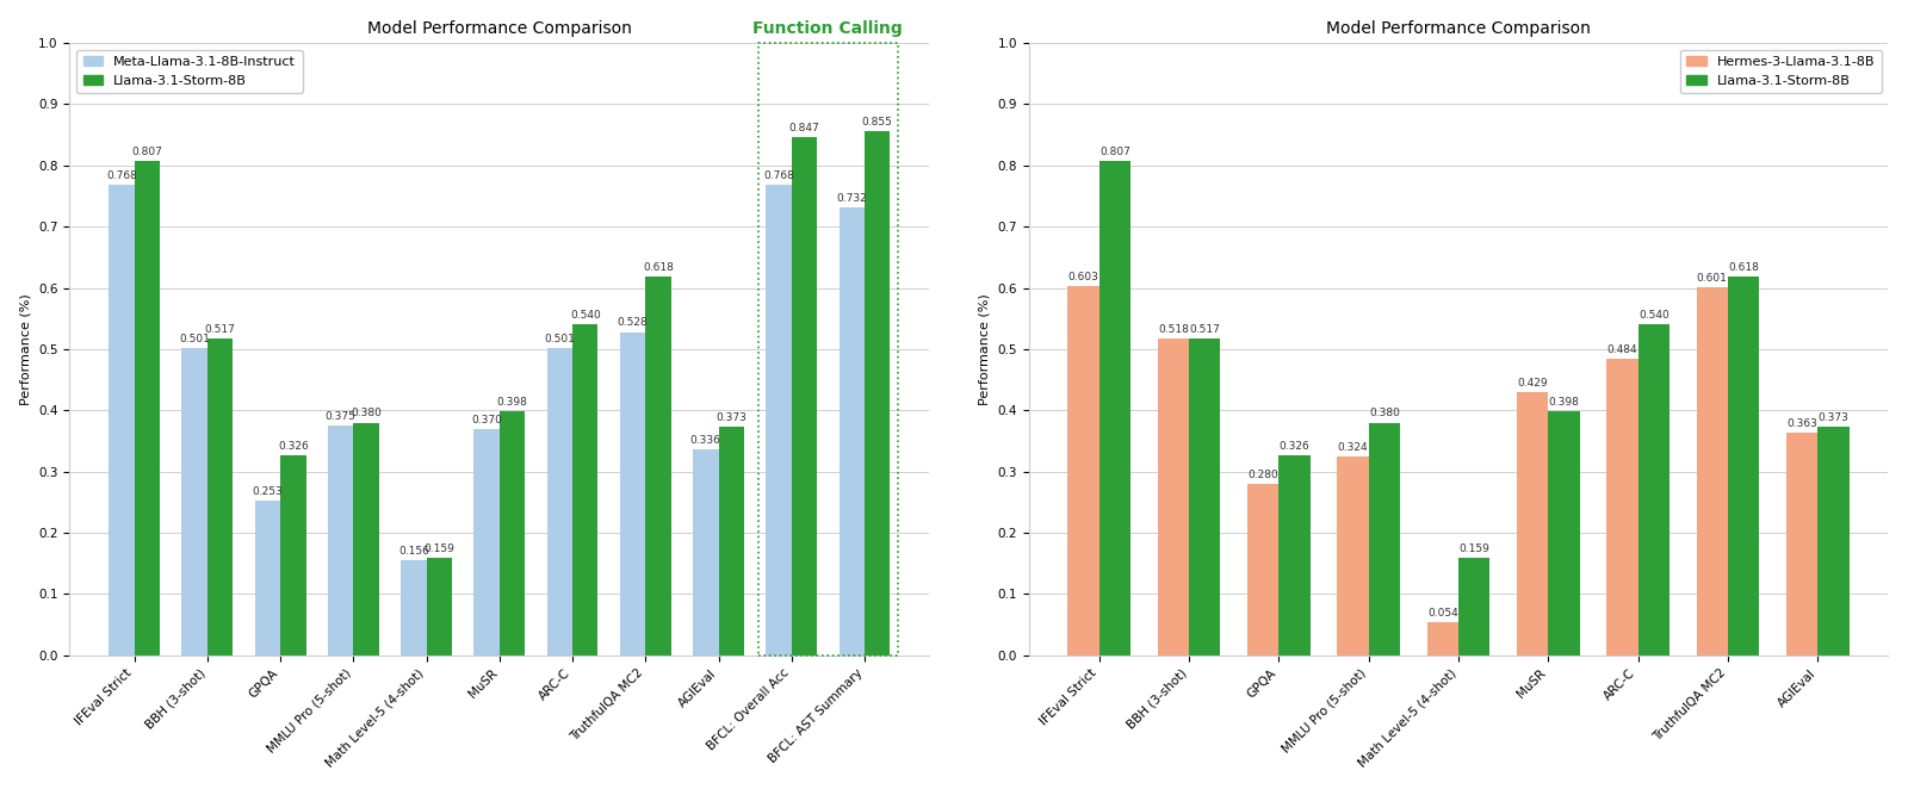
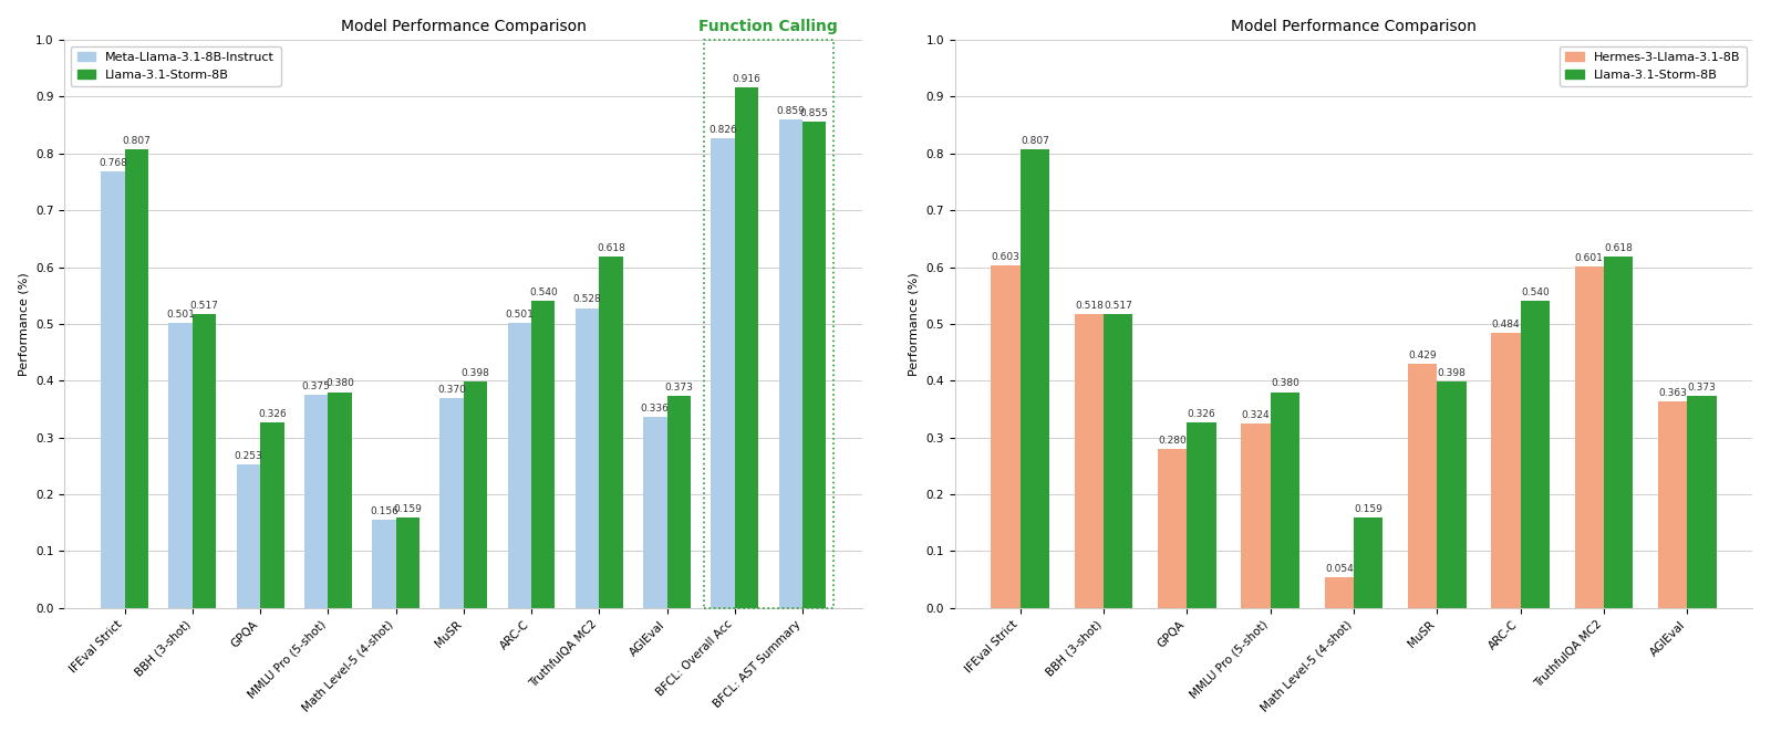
Meta-Llama-3.1-8B-Instruct/BFCL: Overall Acc: 0.768 -> 0.826
Llama-3.1-Storm-8B/BFCL: Overall Acc: 0.847 -> 0.916
Meta-Llama-3.1-8B-Instruct/BFCL: AST Summary: 0.732 -> 0.859
